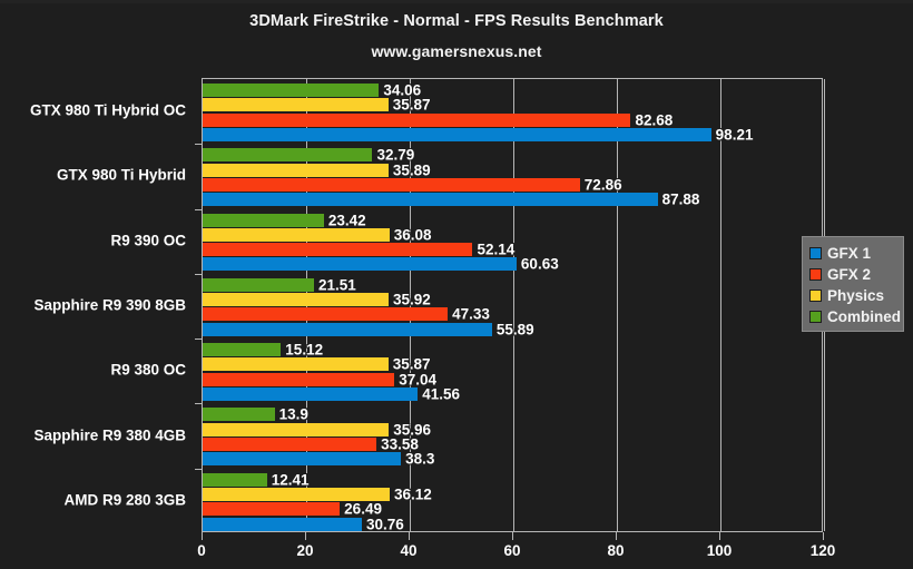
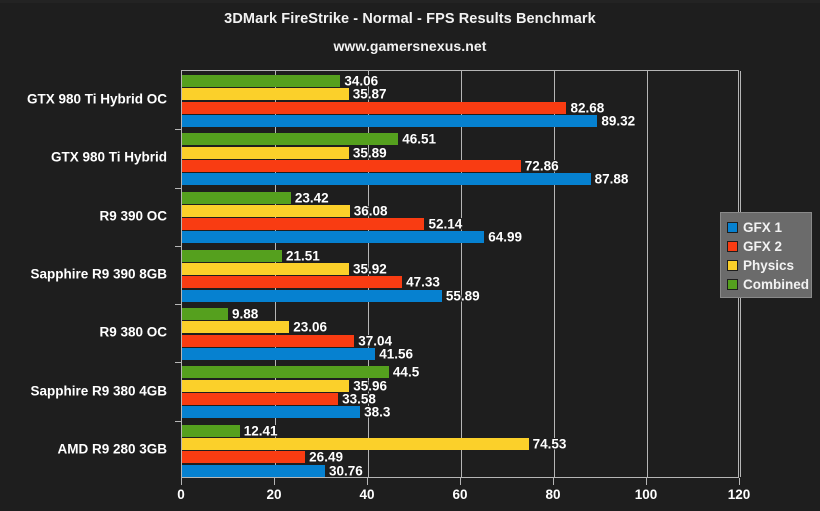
GFX 1/GTX 980 Ti Hybrid OC: 98.21 -> 89.32
Combined/GTX 980 Ti Hybrid: 32.79 -> 46.51
GFX 1/R9 390 OC: 60.63 -> 64.99
Physics/R9 380 OC: 35.87 -> 23.06
Combined/R9 380 OC: 15.12 -> 9.88
Combined/Sapphire R9 380 4GB: 13.9 -> 44.5
Physics/AMD R9 280 3GB: 36.12 -> 74.53
